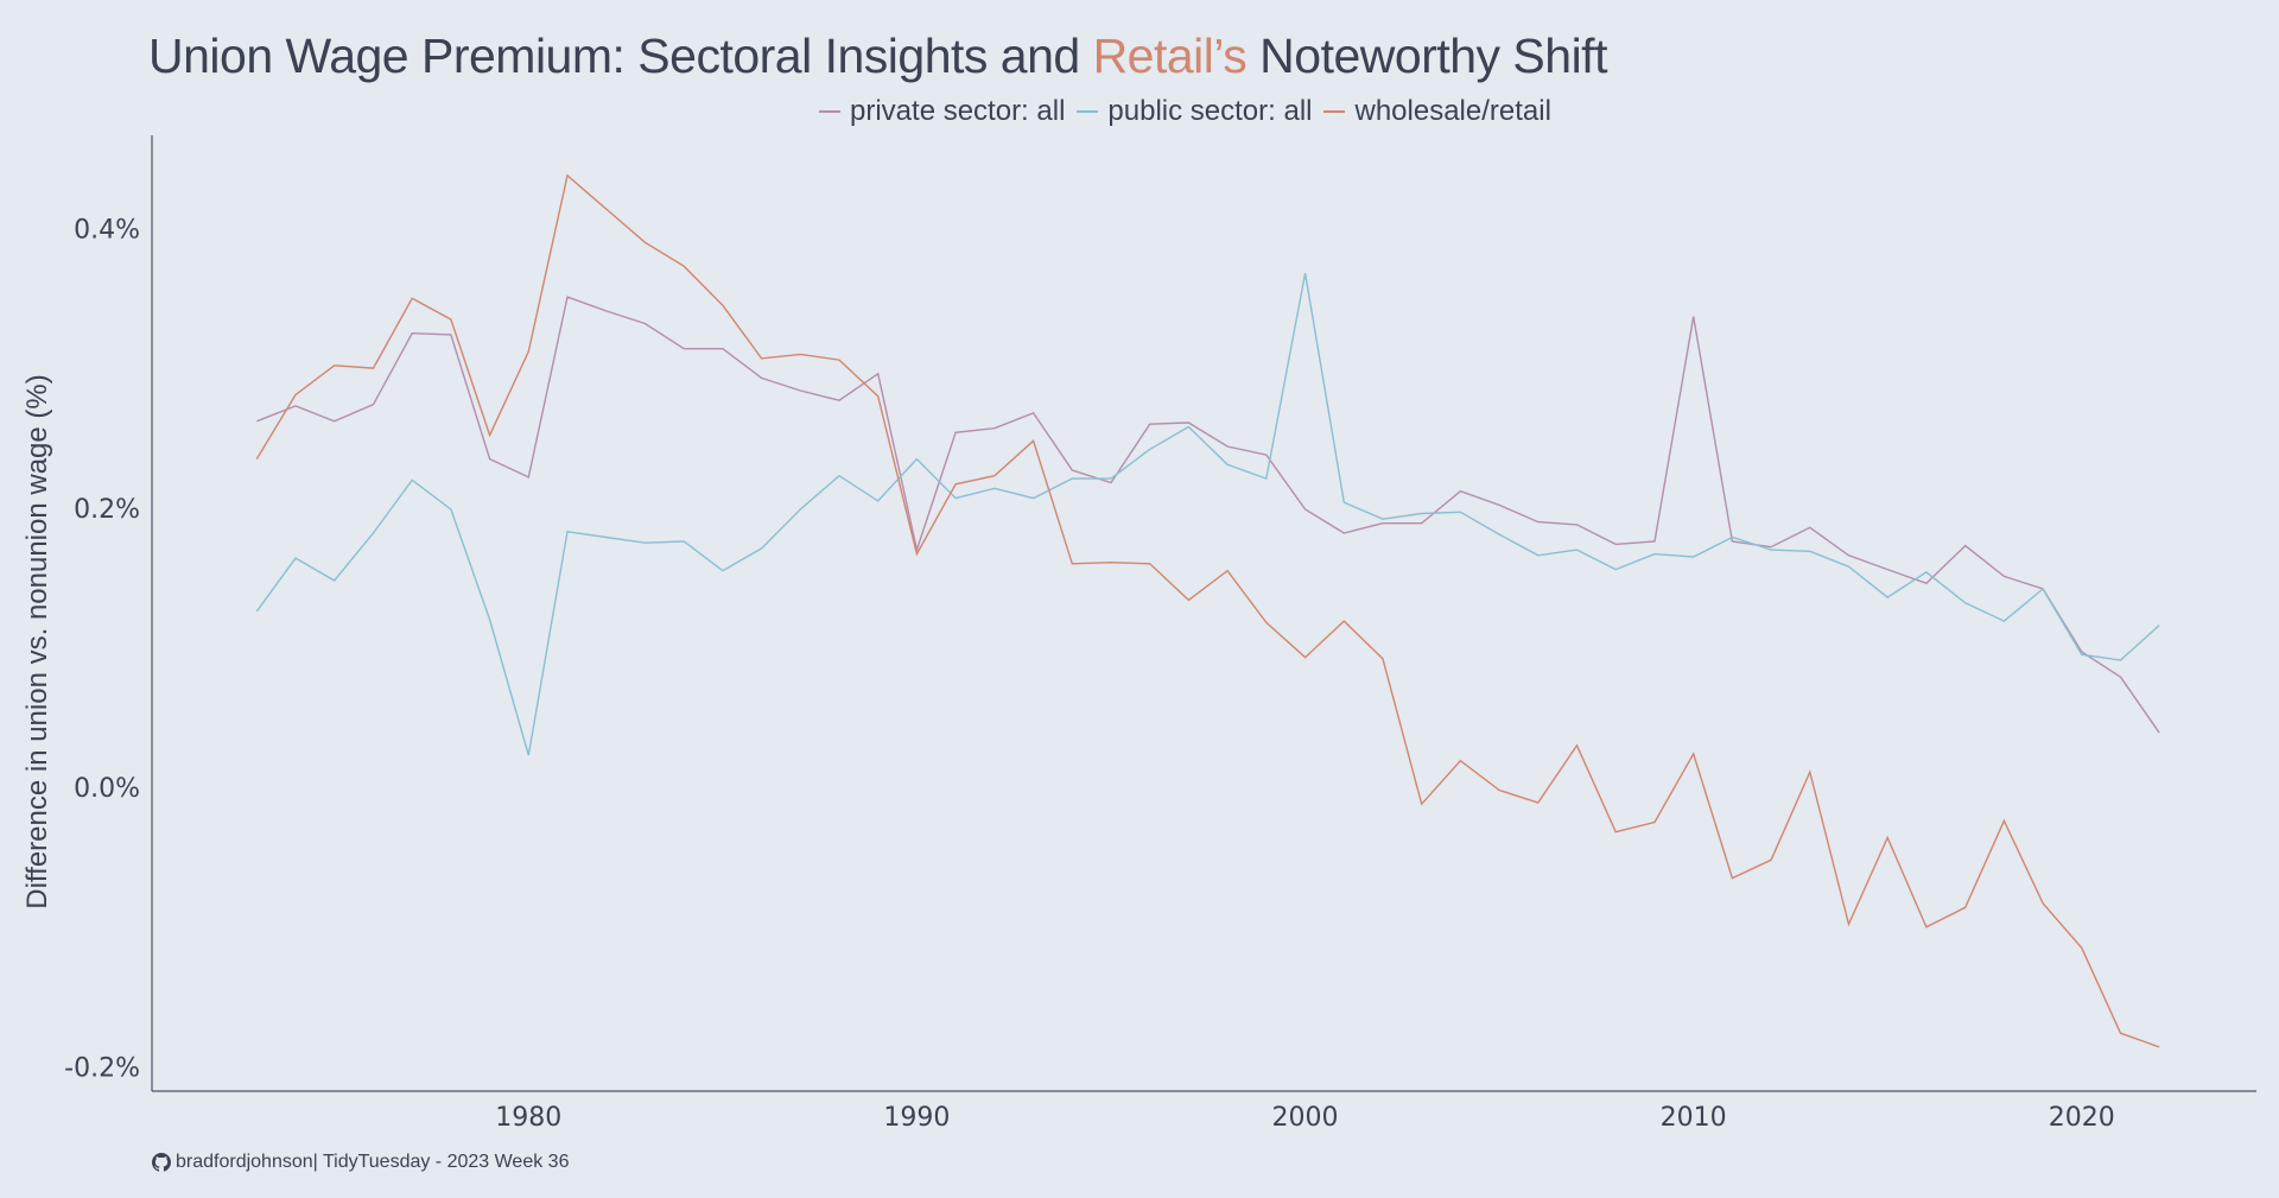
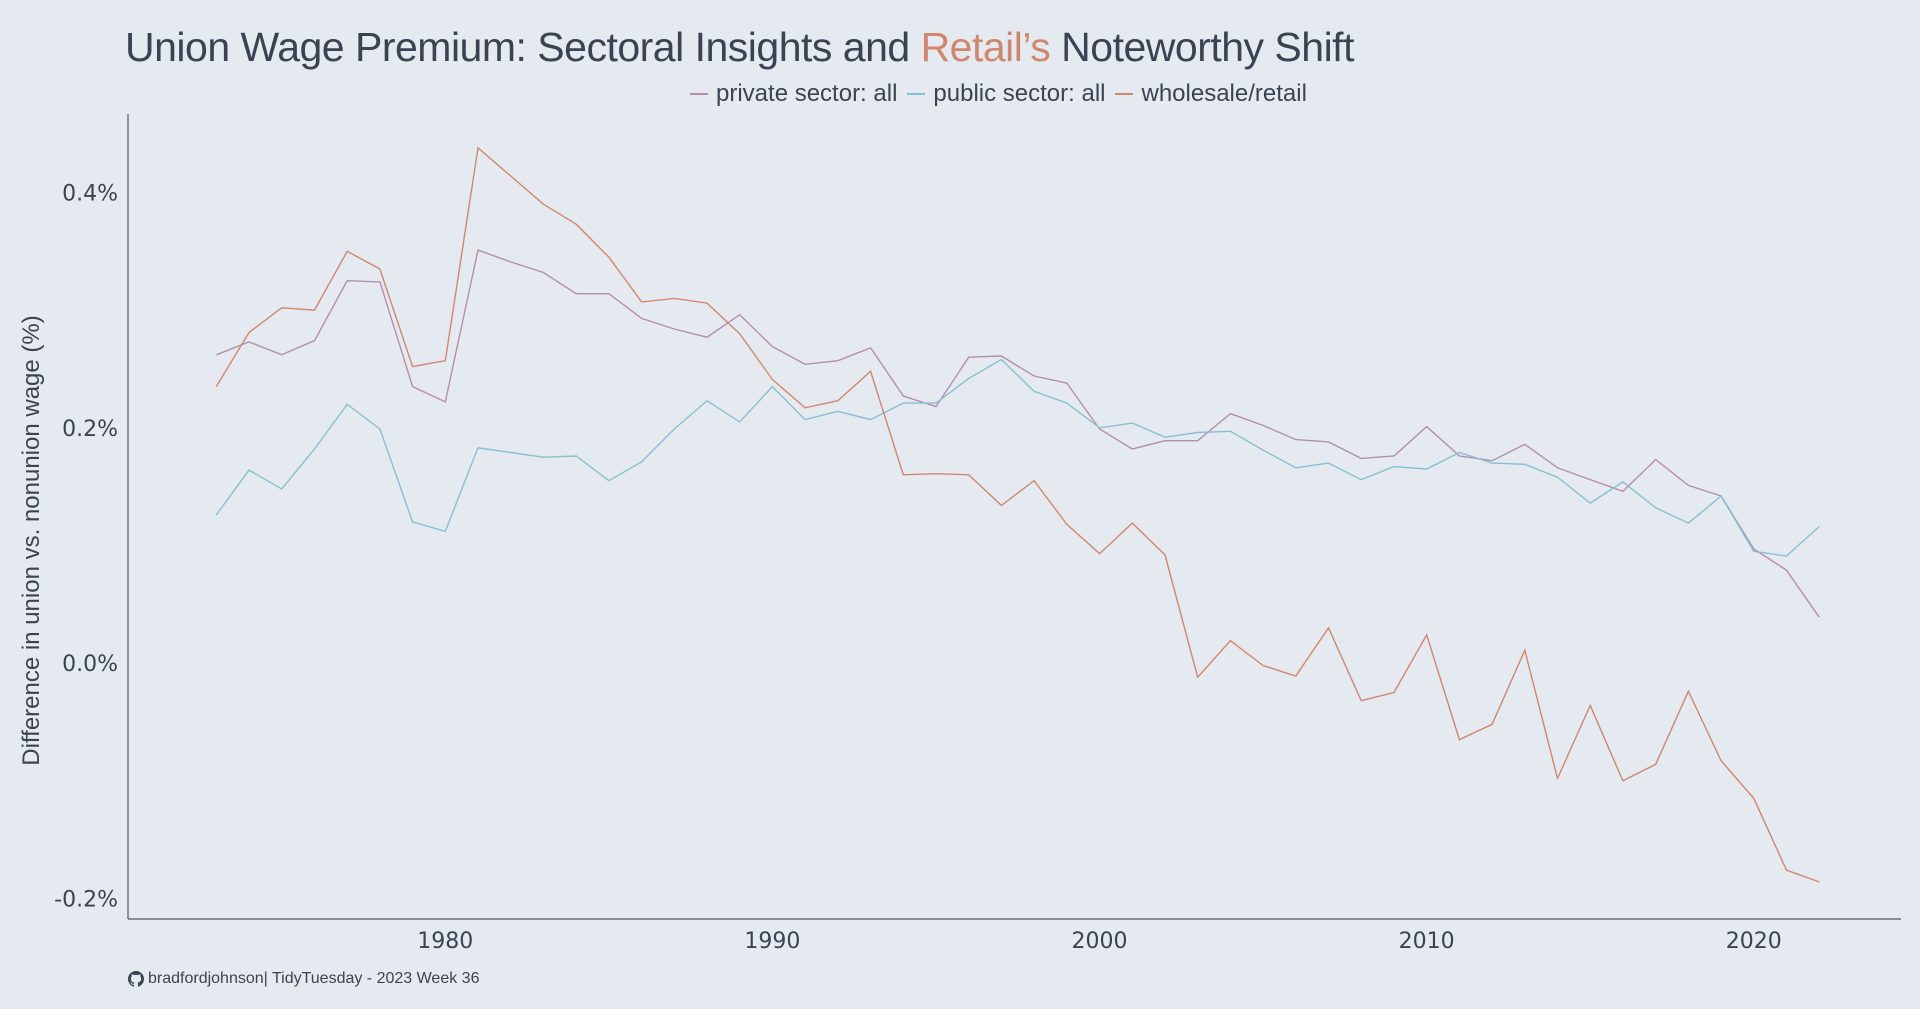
public sector: all/1980: 0.023% -> 0.112%
wholesale/retail/1980: 0.312% -> 0.257%
private sector: all/1990: 0.170% -> 0.269%
wholesale/retail/1990: 0.167% -> 0.241%
public sector: all/2000: 0.368% -> 0.200%
private sector: all/2010: 0.337% -> 0.201%
